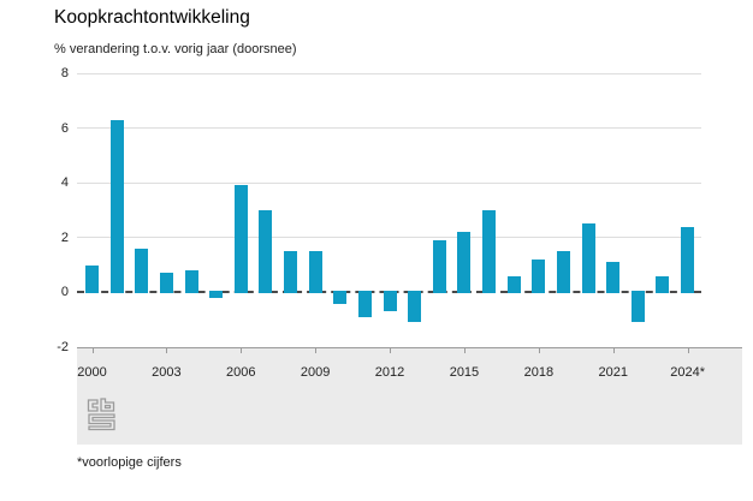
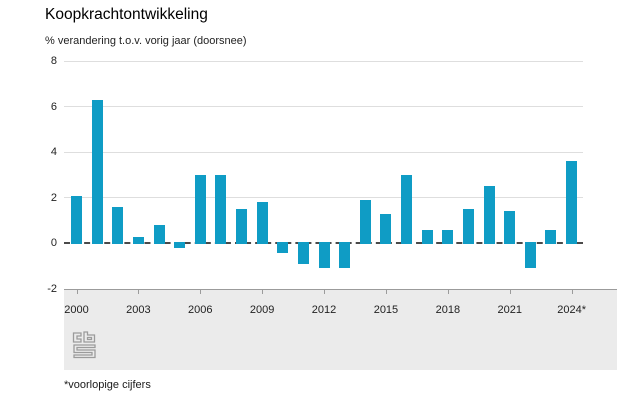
2000: 1.0 -> 2.1
2003: 0.7 -> 0.3
2006: 3.9 -> 3.0
2009: 1.5 -> 1.8
2012: -0.7 -> -1.1
2015: 2.2 -> 1.3
2018: 1.2 -> 0.6
2021: 1.1 -> 1.4
2024*: 2.4 -> 3.6
